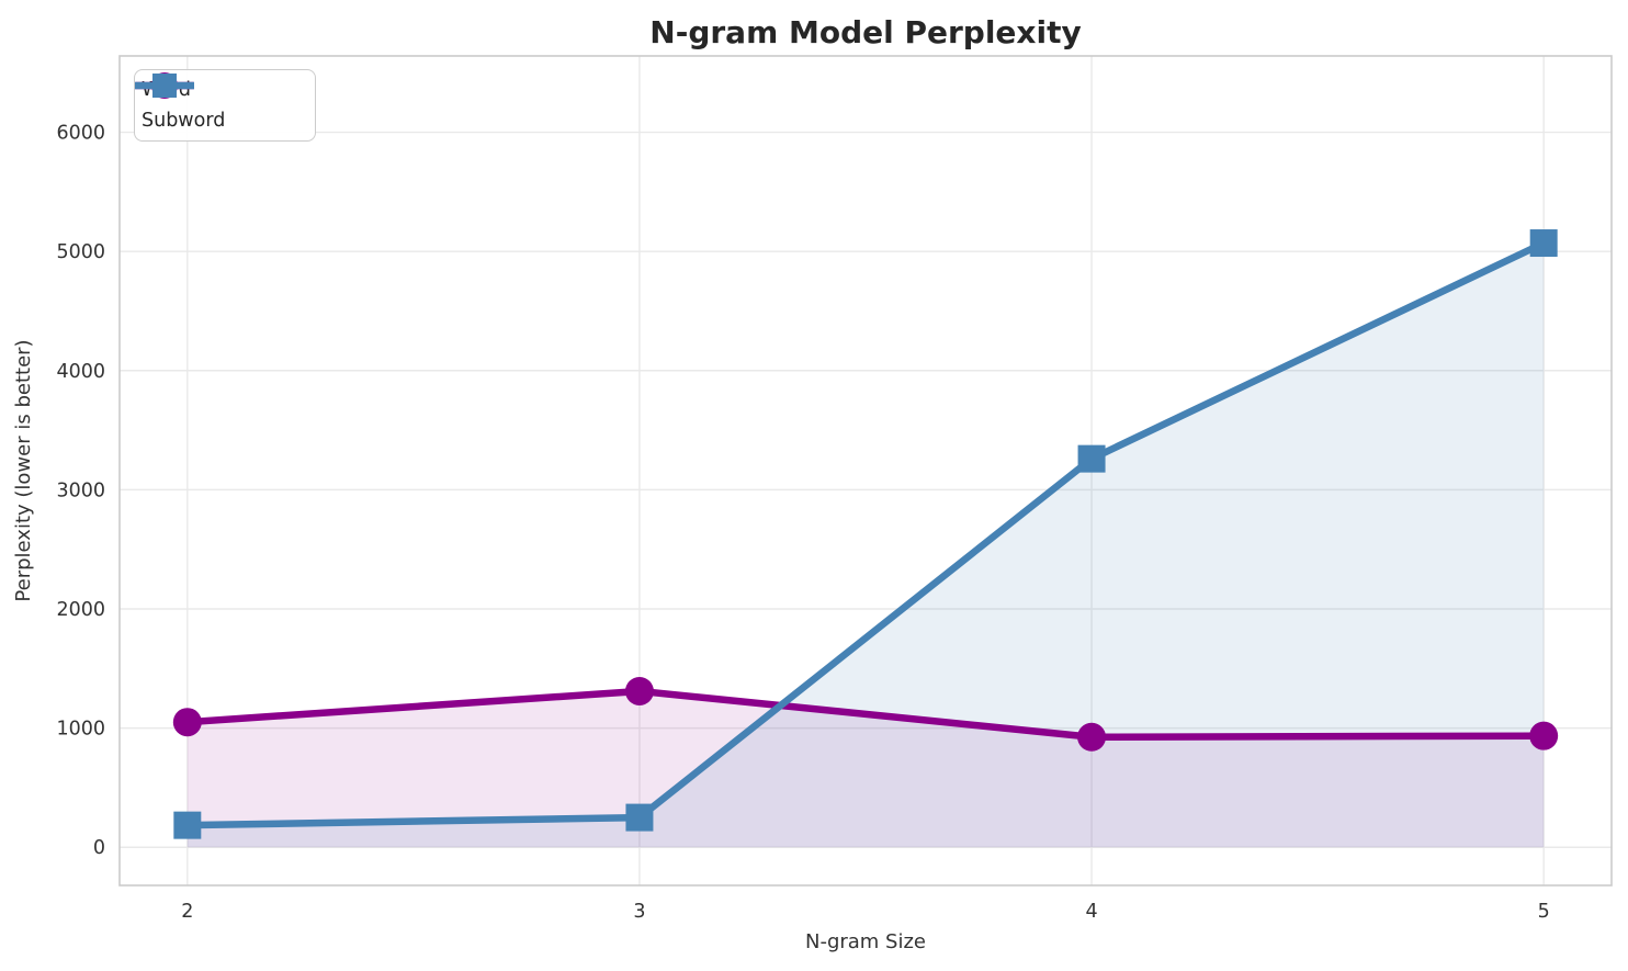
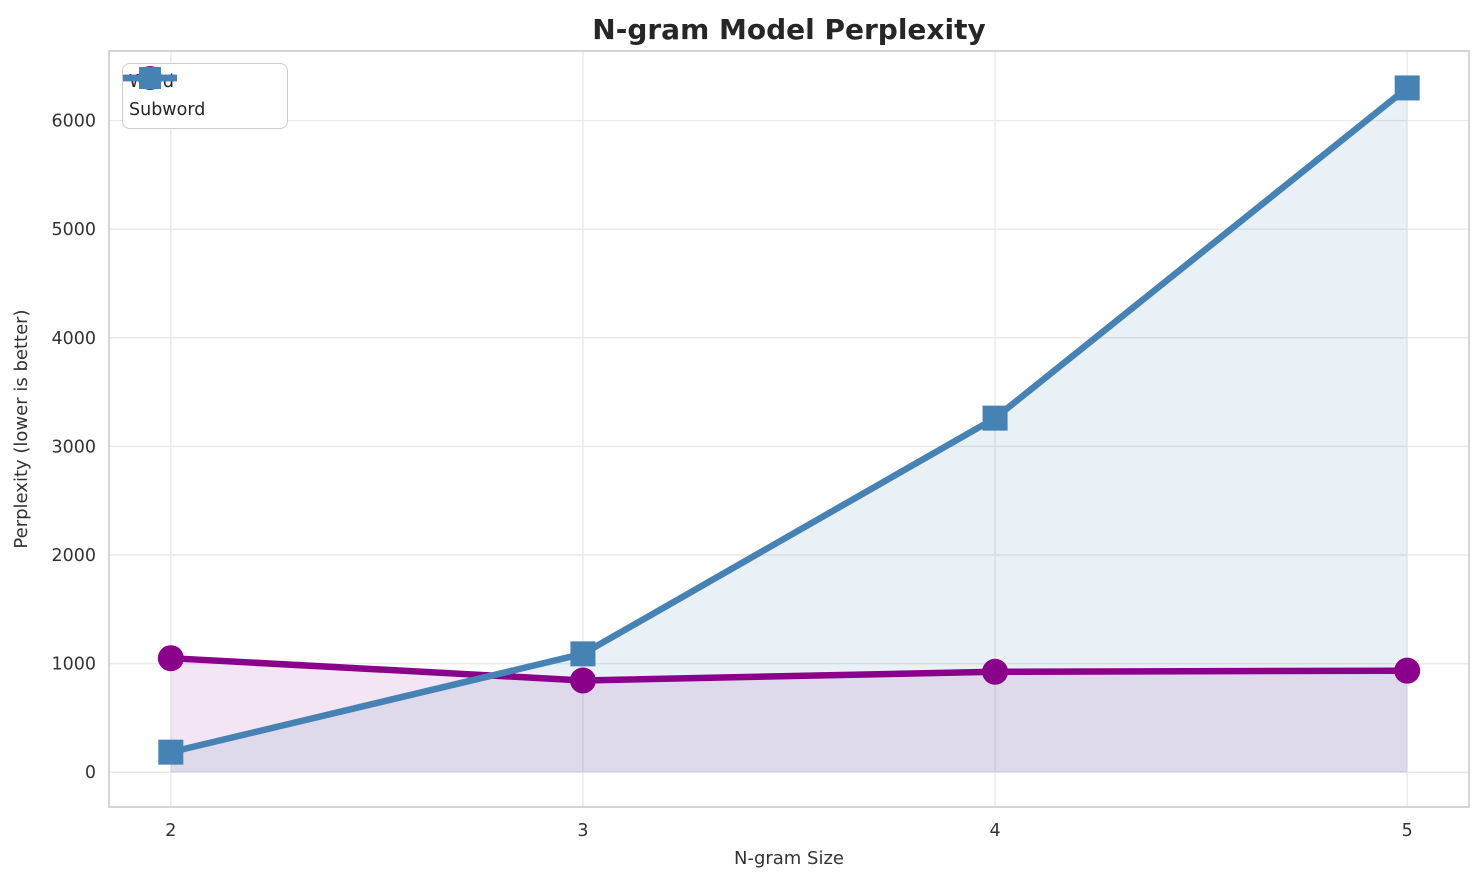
Word/3: 1310 -> 840
Subword/3: 250 -> 1090
Subword/5: 5070 -> 6300
